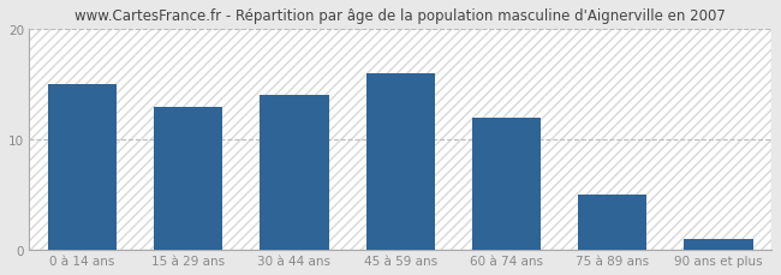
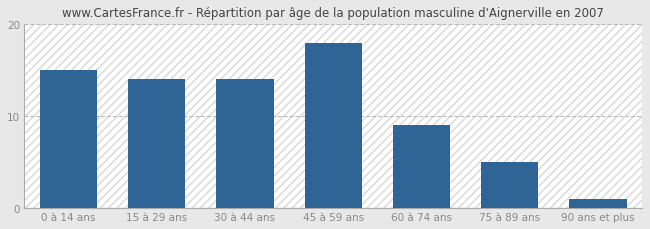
15 à 29 ans: 13 -> 14
45 à 59 ans: 16 -> 18
60 à 74 ans: 12 -> 9
